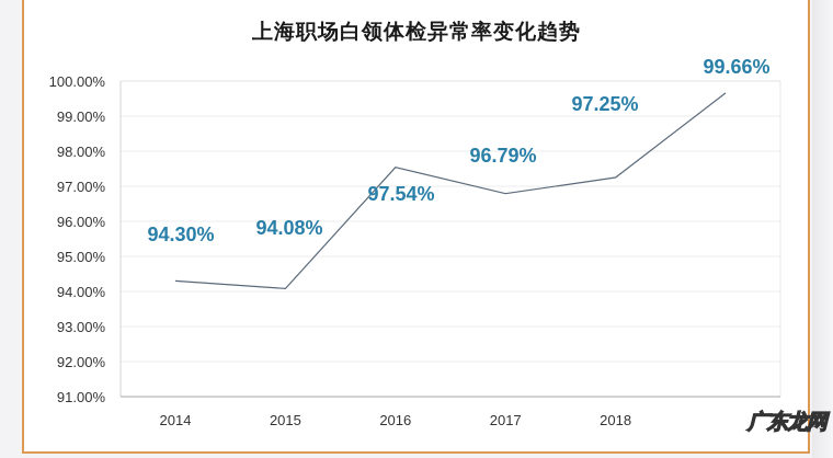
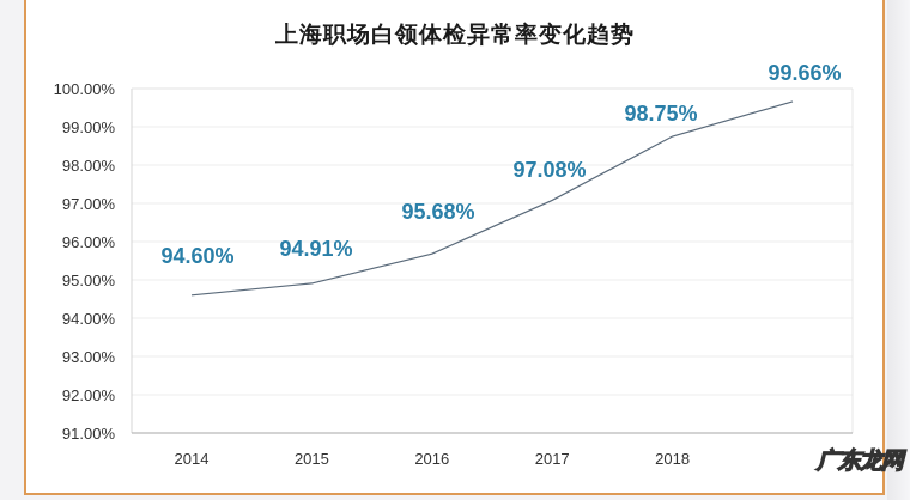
2014: 94.30% -> 94.60%
2015: 94.08% -> 94.91%
2016: 97.54% -> 95.68%
2017: 96.79% -> 97.08%
2018: 97.25% -> 98.75%
